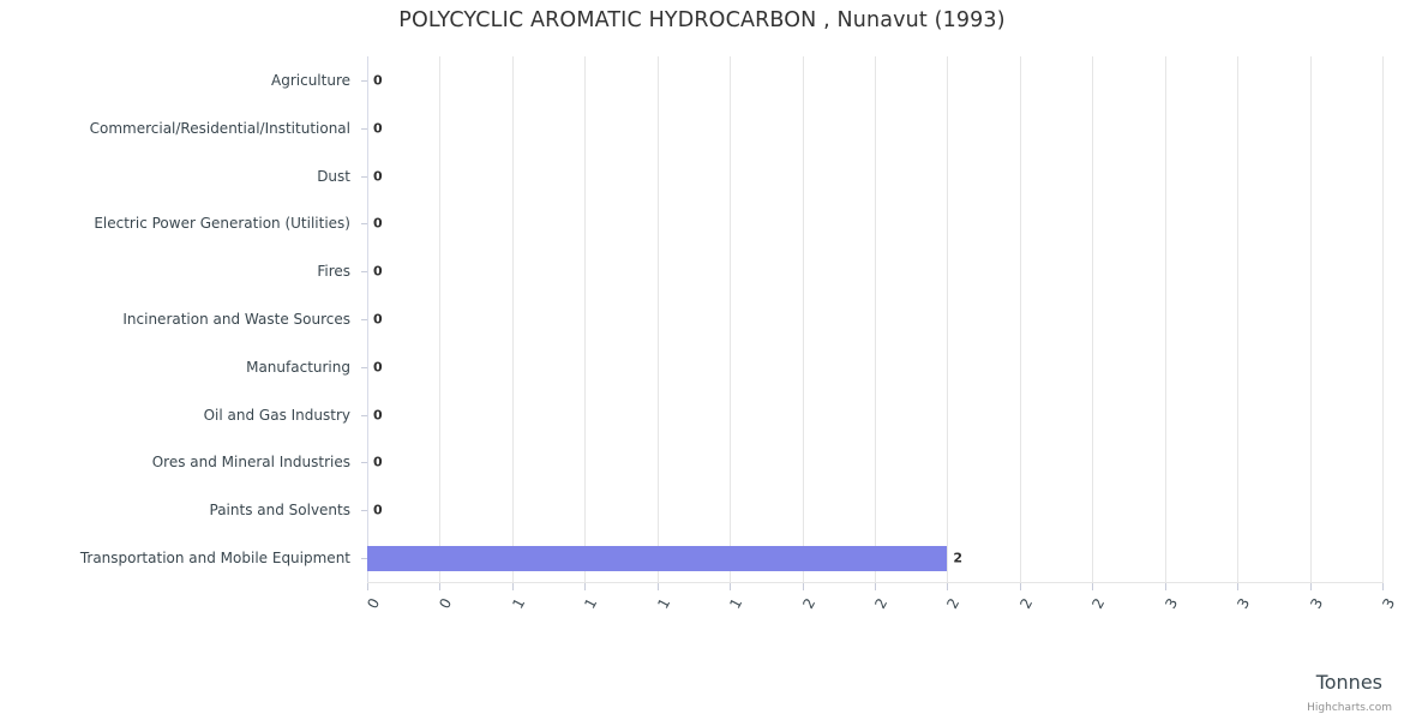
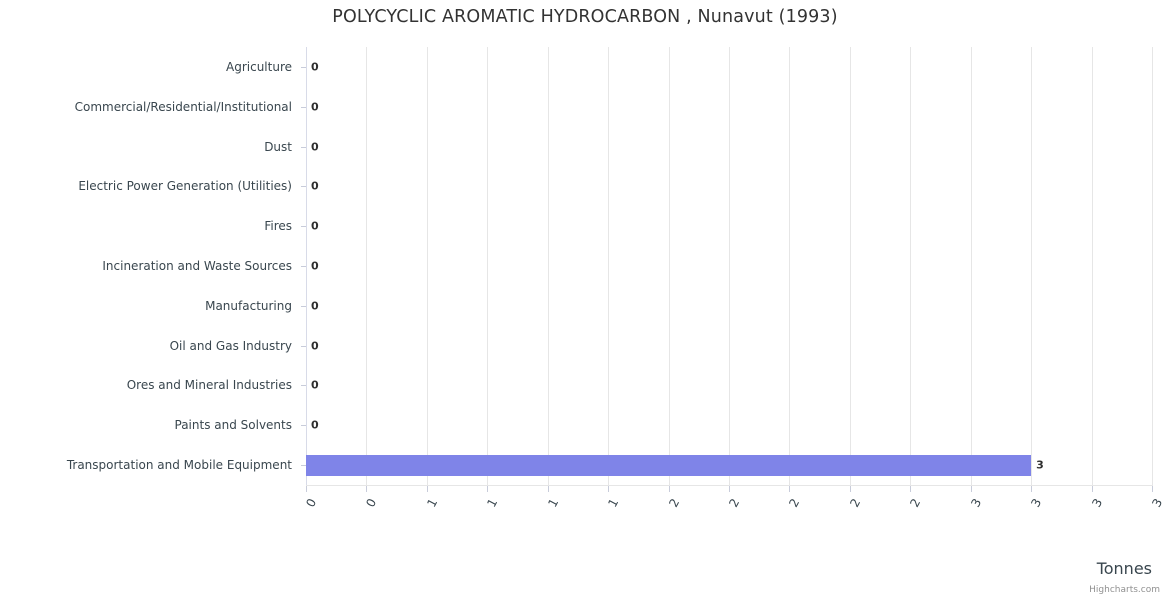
Transportation and Mobile Equipment: 2 -> 3
